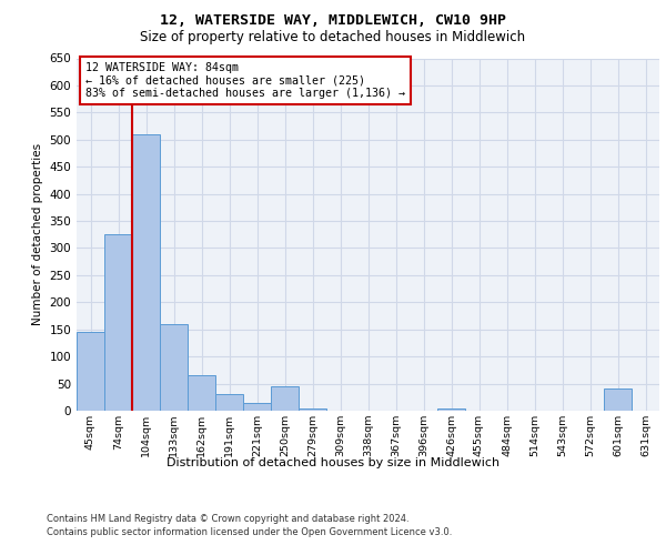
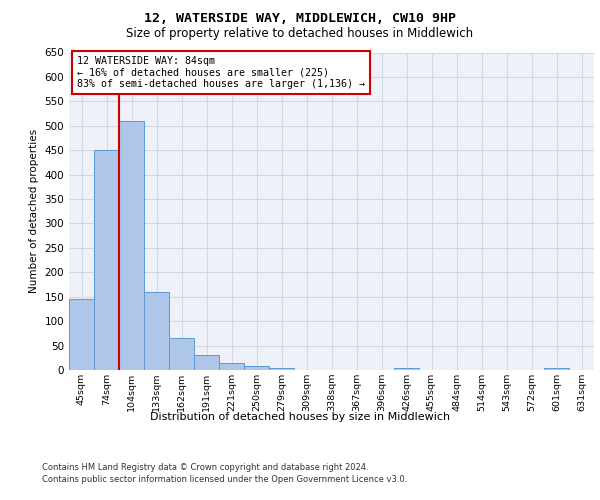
74sqm: 325 -> 450
250sqm: 45 -> 8
601sqm: 40 -> 5
